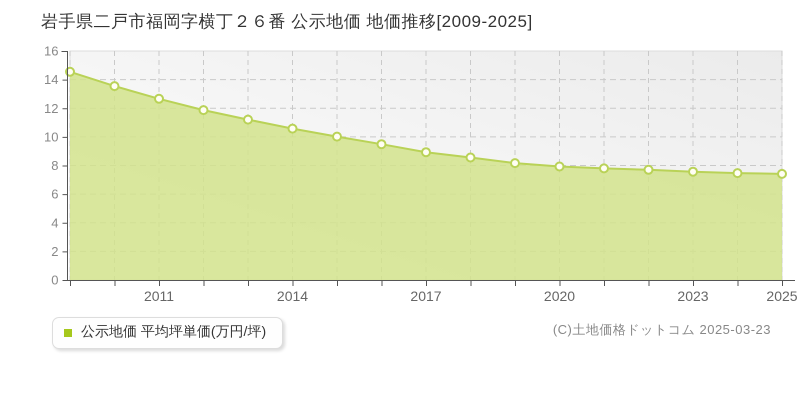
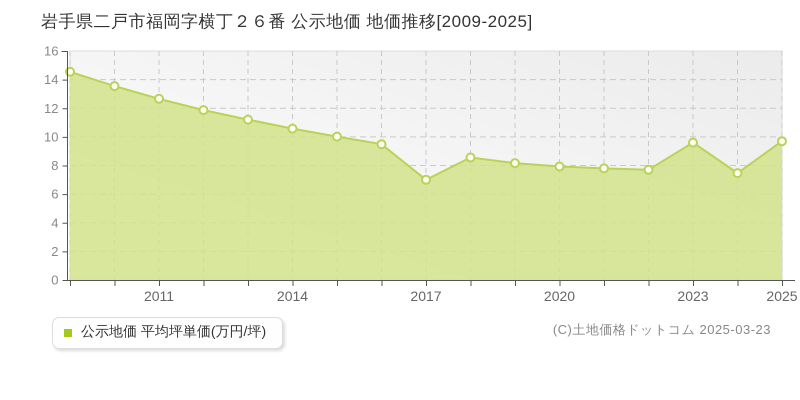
2017: 8.9 -> 7.0
2023: 7.6 -> 9.6
2025: 7.4 -> 9.7
